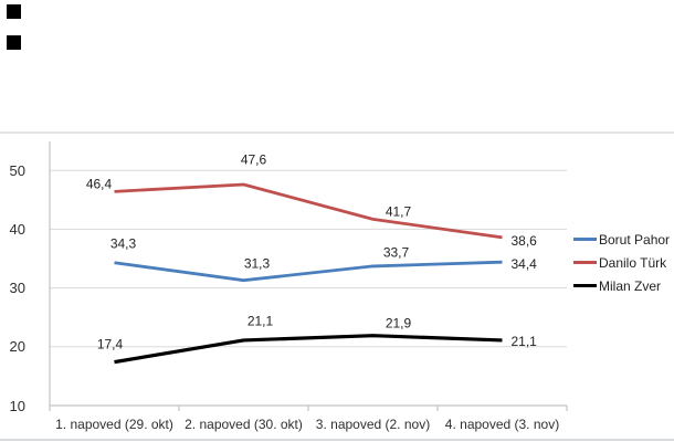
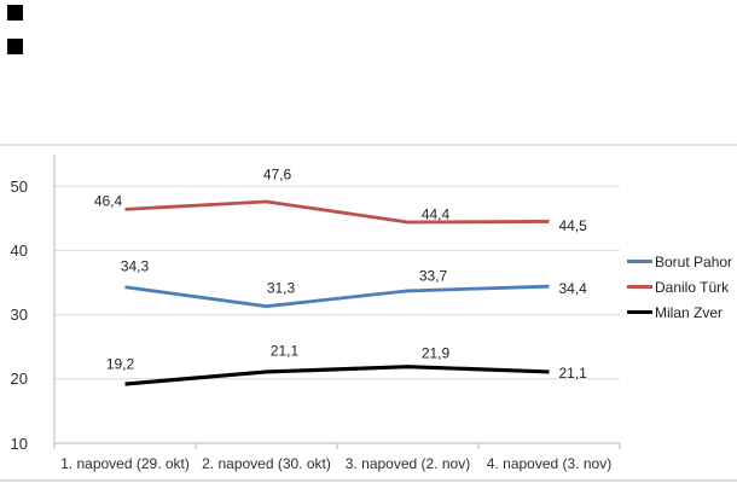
Milan Zver/1. napoved (29. okt): 17,4 -> 19,2
Danilo Türk/3. napoved (2. nov): 41,7 -> 44,4
Danilo Türk/4. napoved (3. nov): 38,6 -> 44,5
